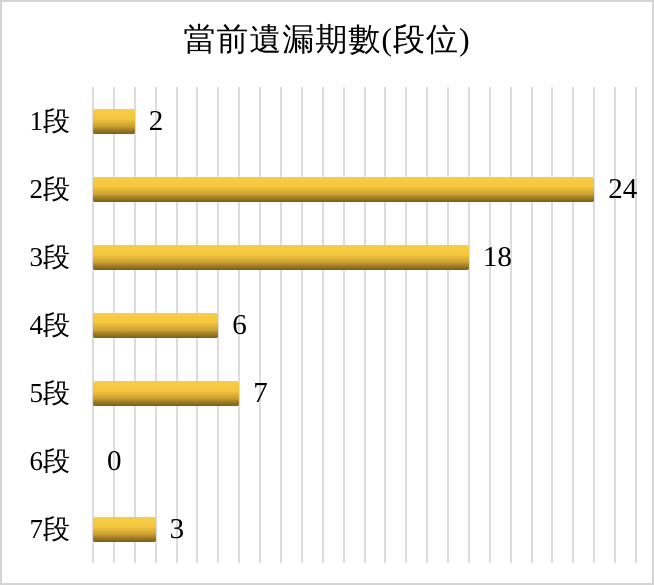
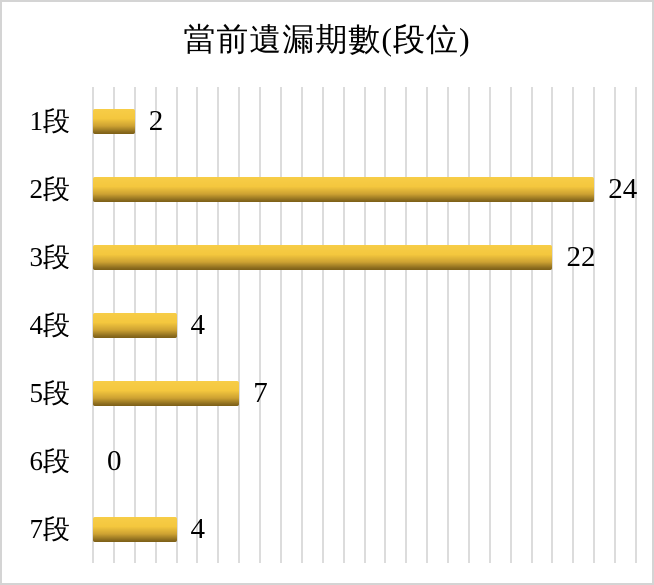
3段: 18 -> 22
4段: 6 -> 4
7段: 3 -> 4
